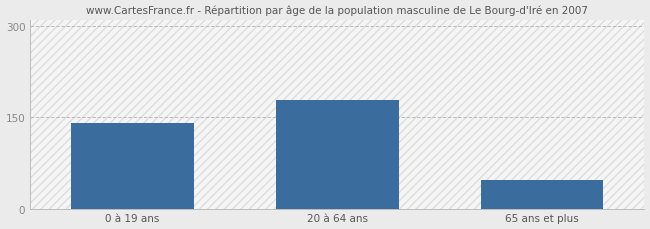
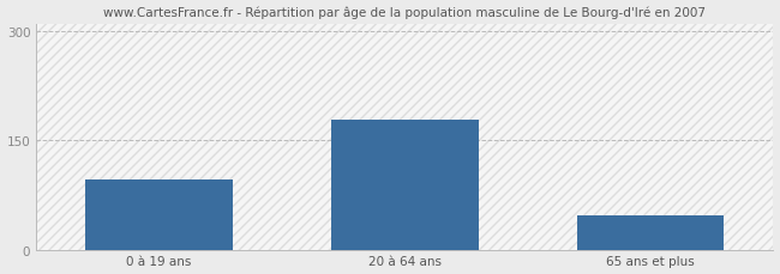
0 à 19 ans: 140 -> 96
